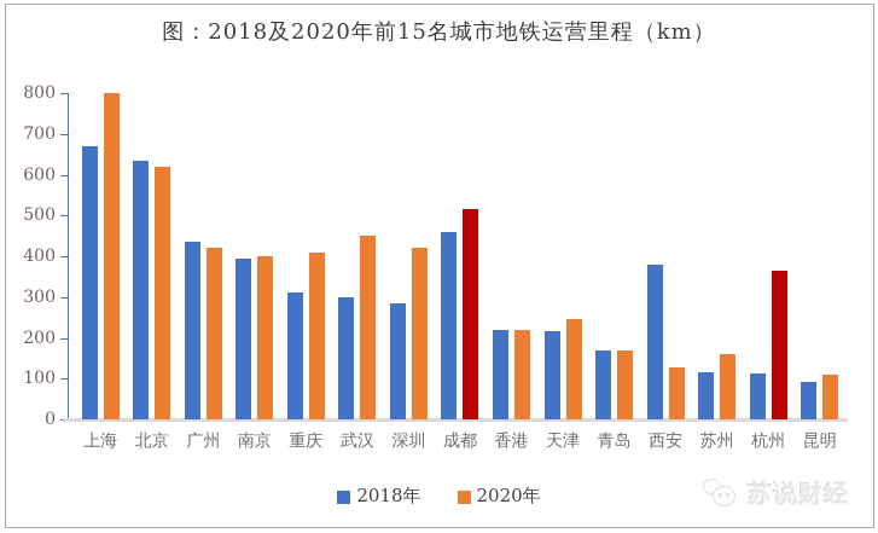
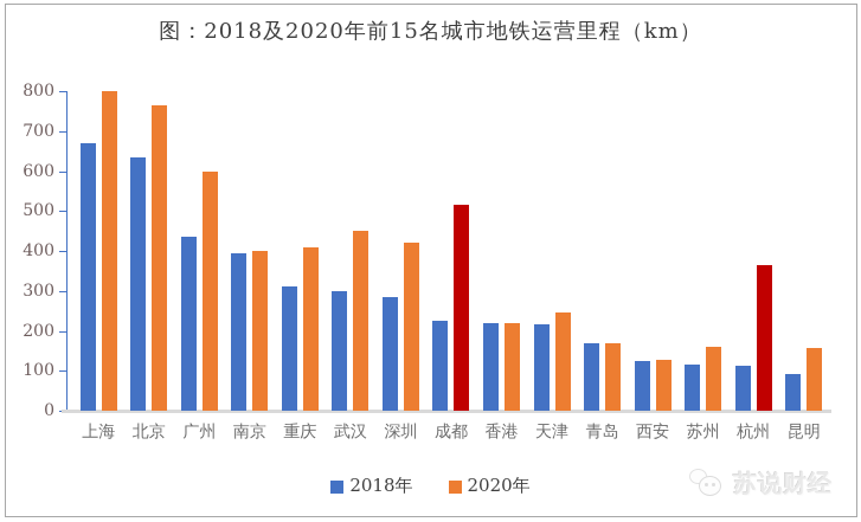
2020年/北京: 620 -> 760
2020年/广州: 420 -> 600
2018年/成都: 460 -> 220
2018年/西安: 380 -> 130
2020年/昆明: 110 -> 160
